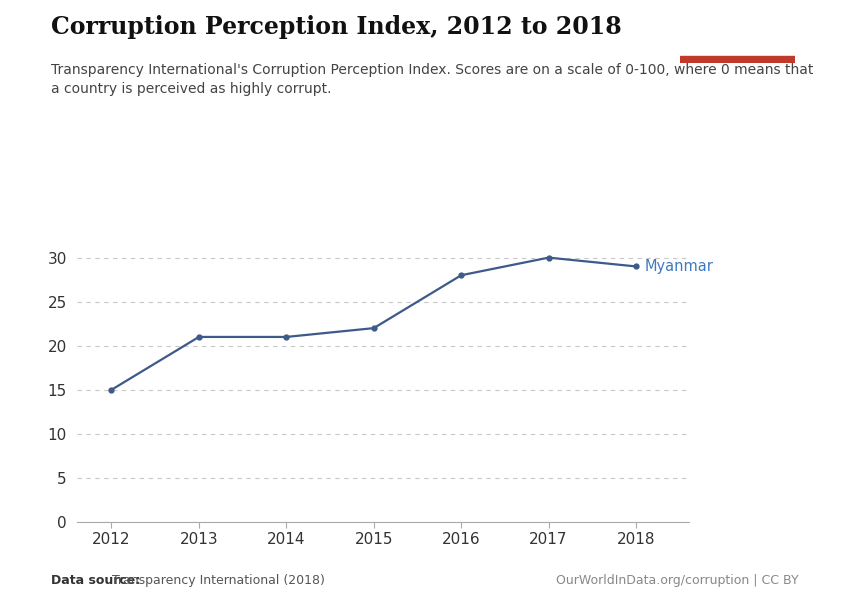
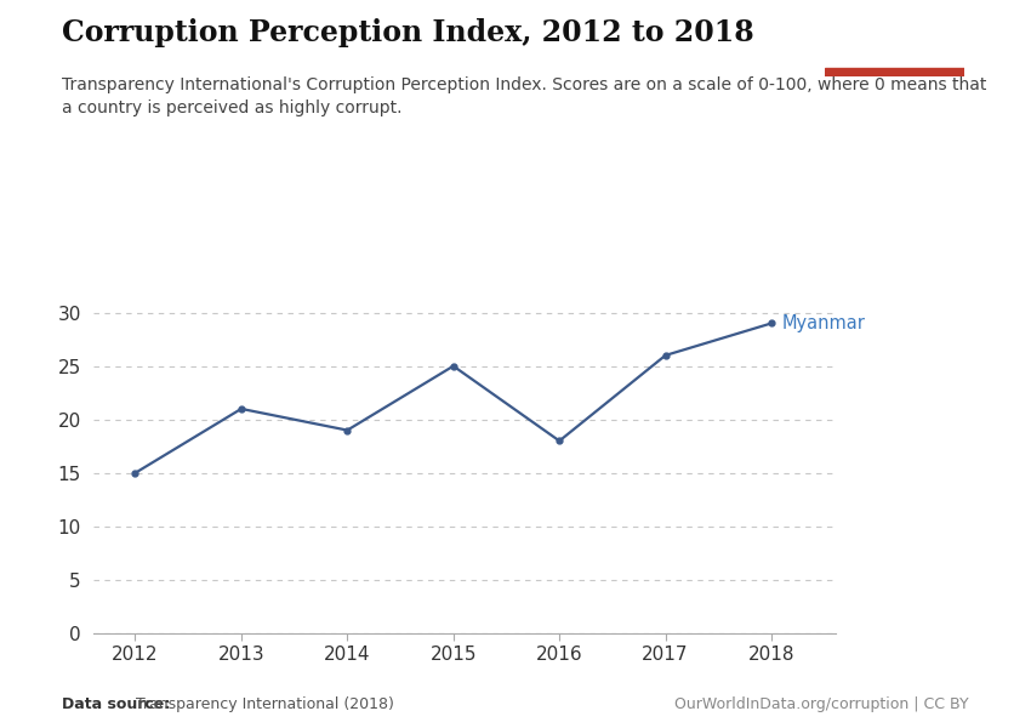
2014: 21 -> 19
2015: 22 -> 25
2016: 28 -> 18
2017: 30 -> 26
